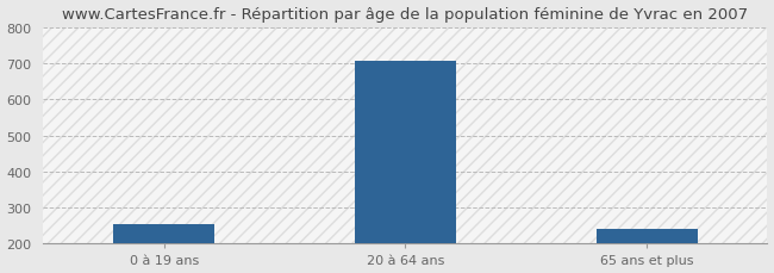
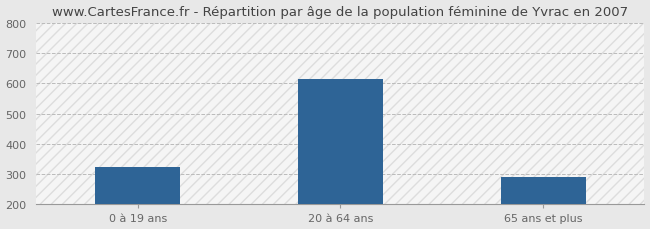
0 à 19 ans: 253 -> 325
20 à 64 ans: 706 -> 615
65 ans et plus: 240 -> 290
